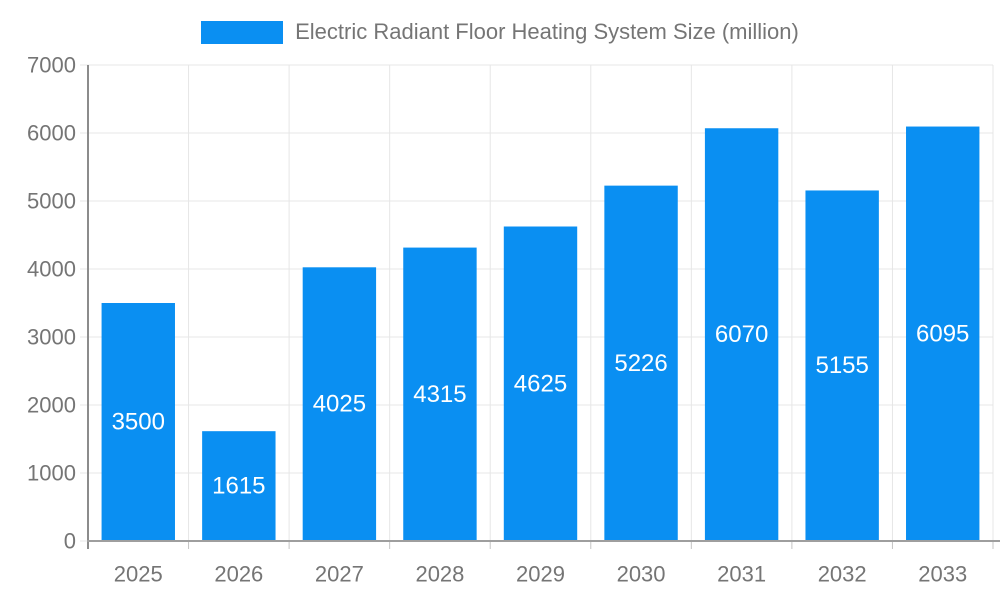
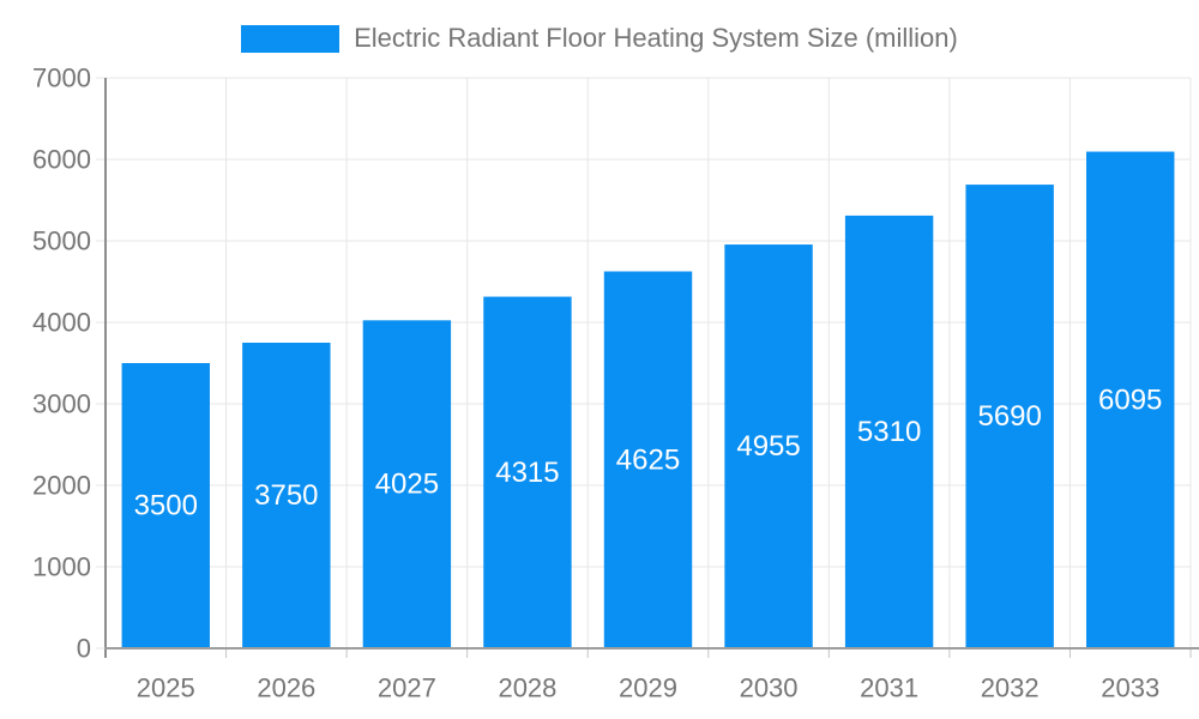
2026: 1615 -> 3750
2030: 5226 -> 4955
2031: 6070 -> 5310
2032: 5155 -> 5690
